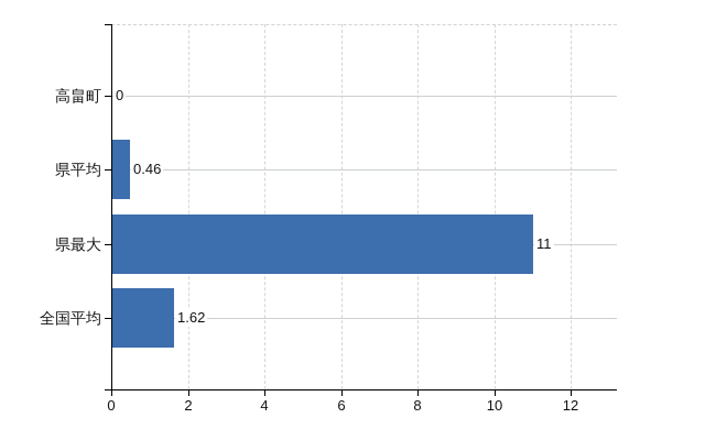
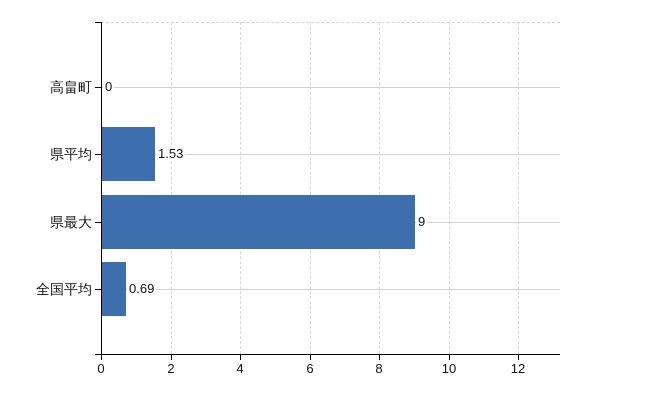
県平均: 0.46 -> 1.53
県最大: 11 -> 9
全国平均: 1.62 -> 0.69
